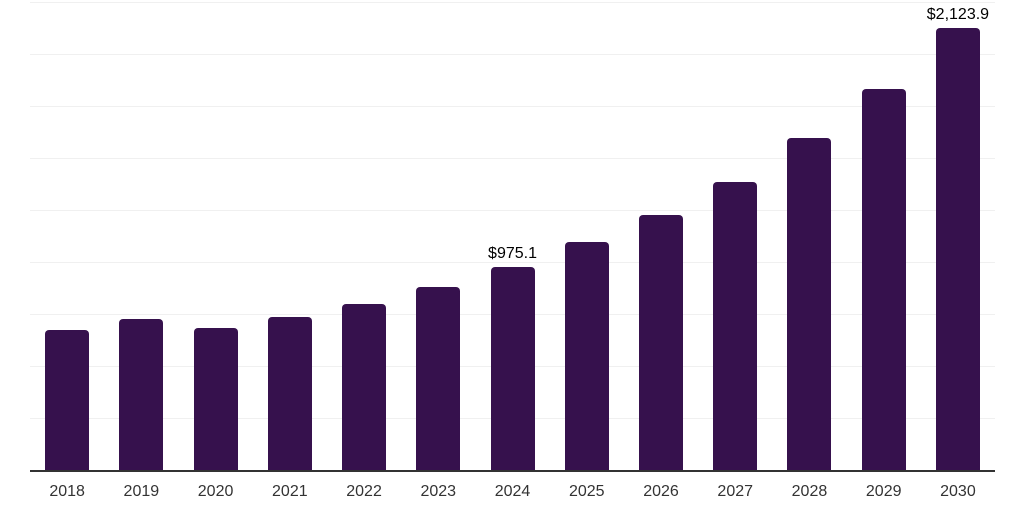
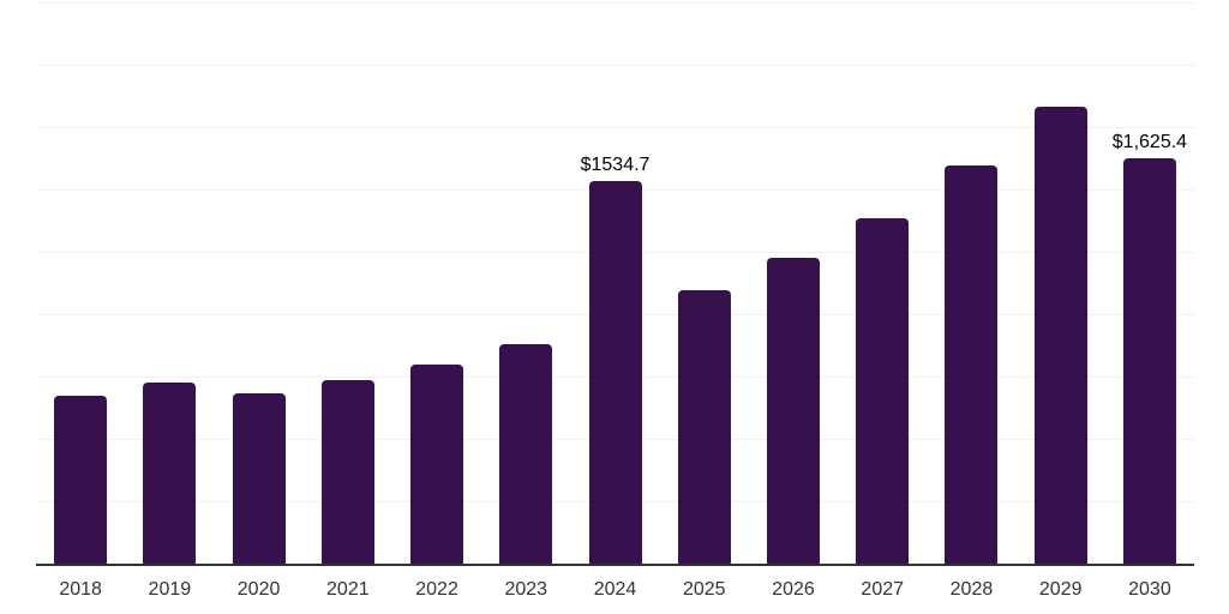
2024: $975.1 -> $1534.7
2030: $2,123.9 -> $1,625.4
